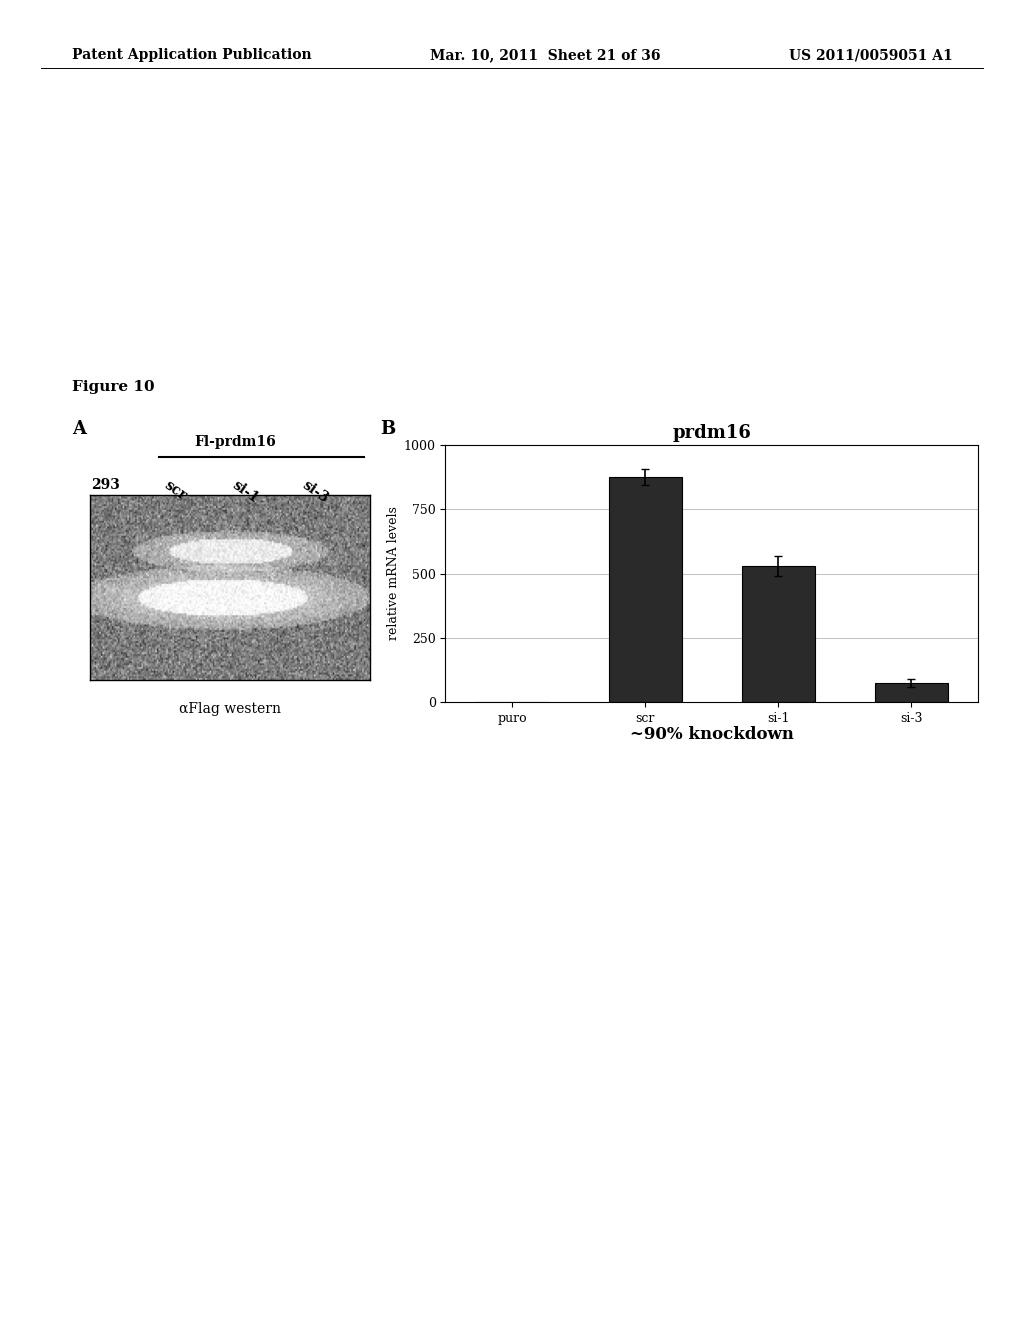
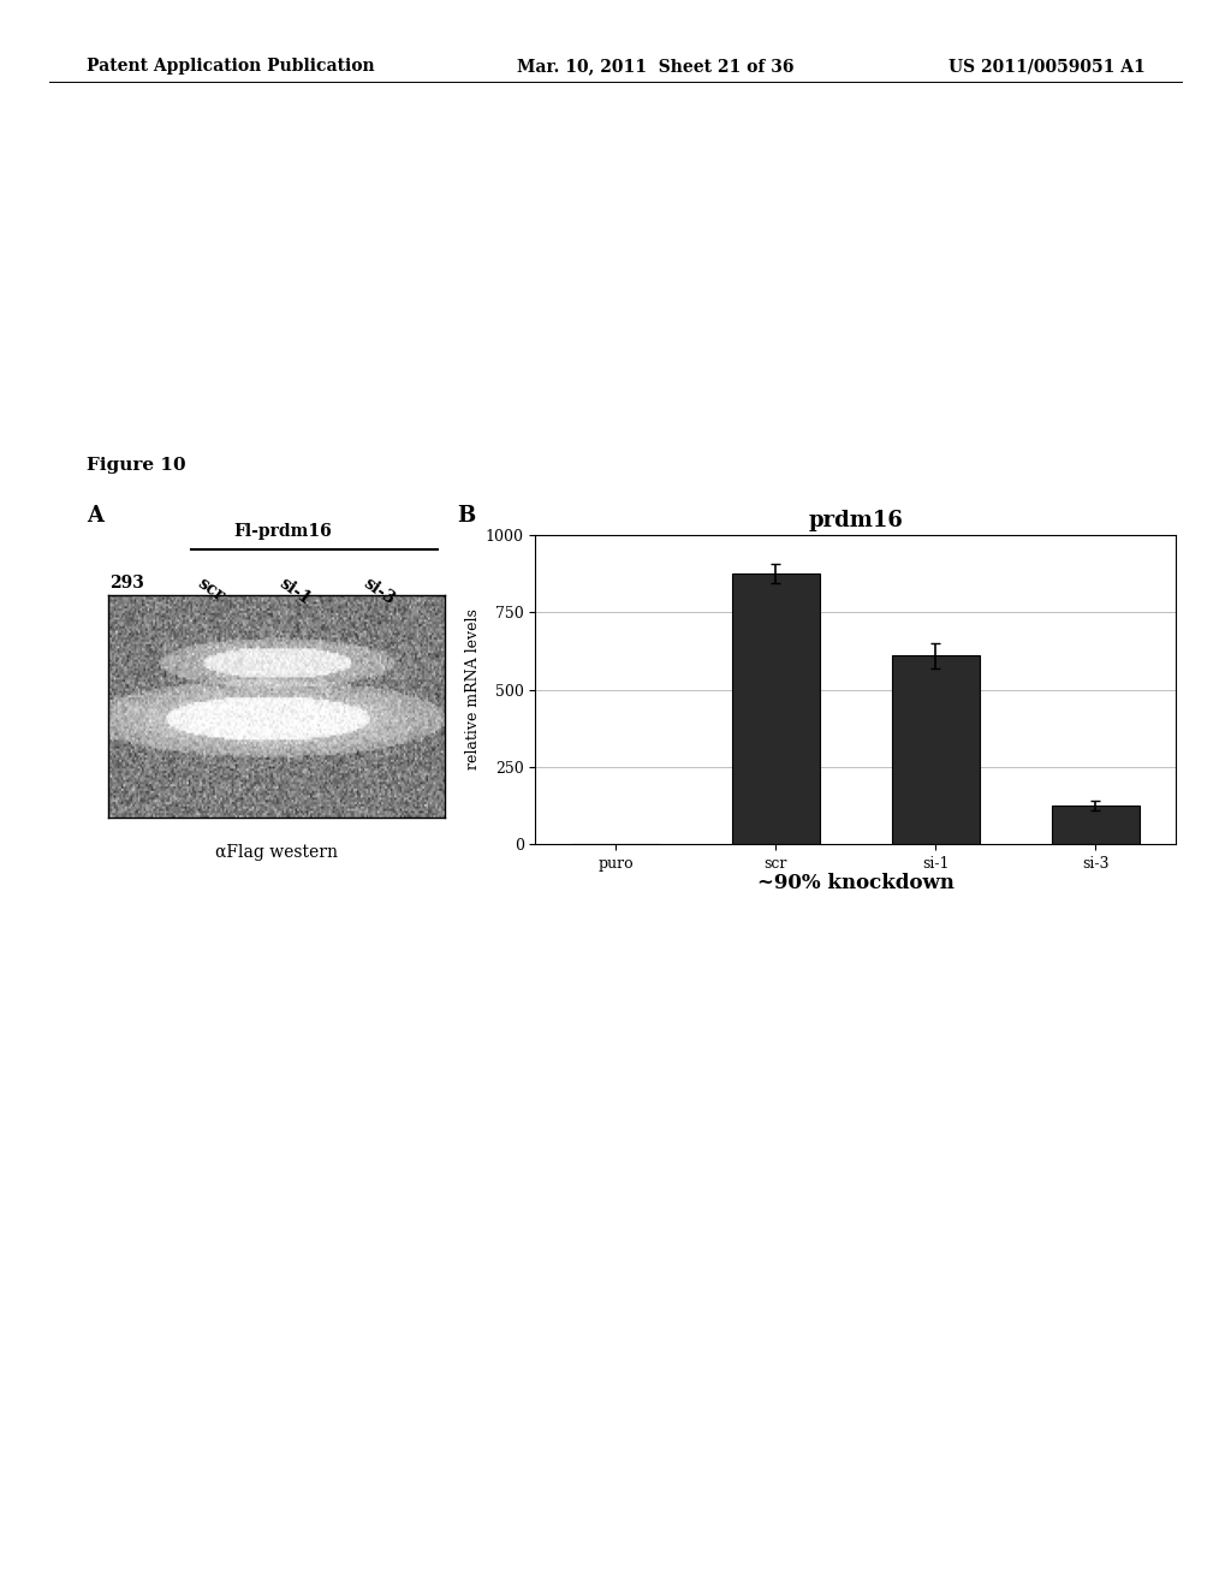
si-1: 530 -> 610
si-3: 75 -> 125
